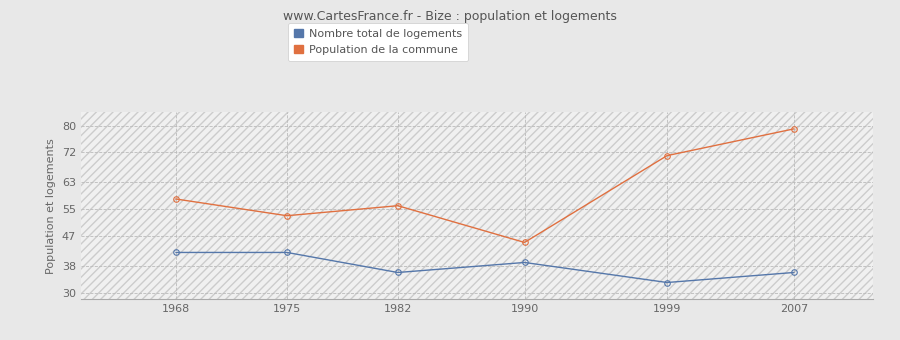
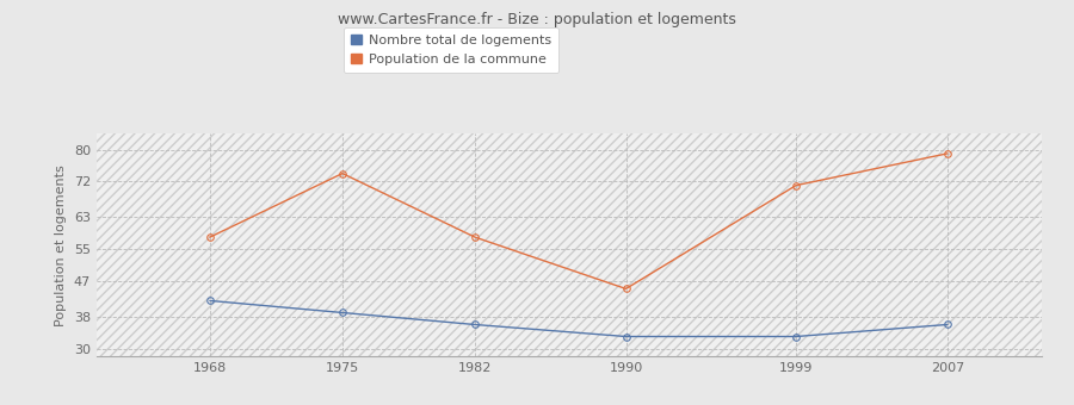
Nombre total de logements/1975: 42 -> 39
Population de la commune/1975: 53 -> 74
Population de la commune/1982: 56 -> 58
Nombre total de logements/1990: 39 -> 33
